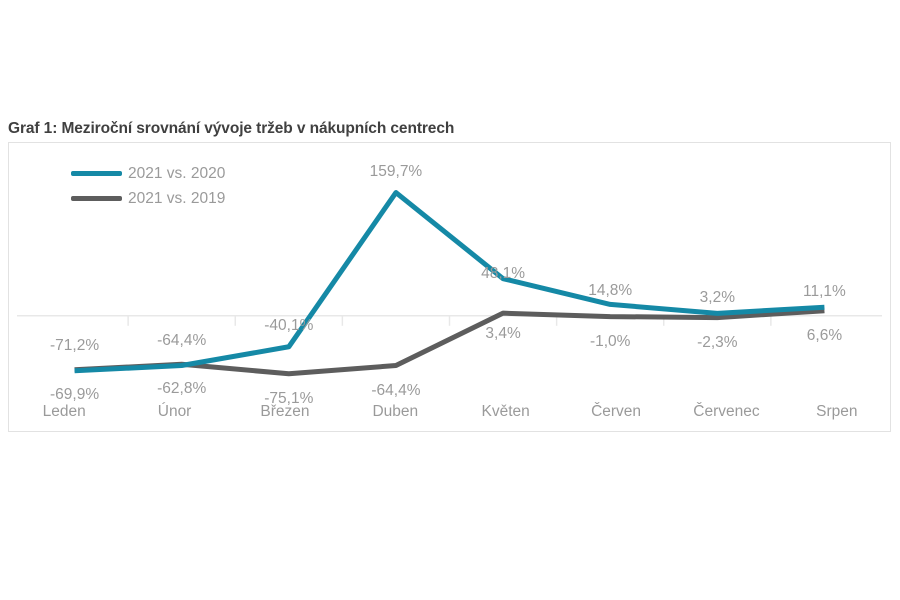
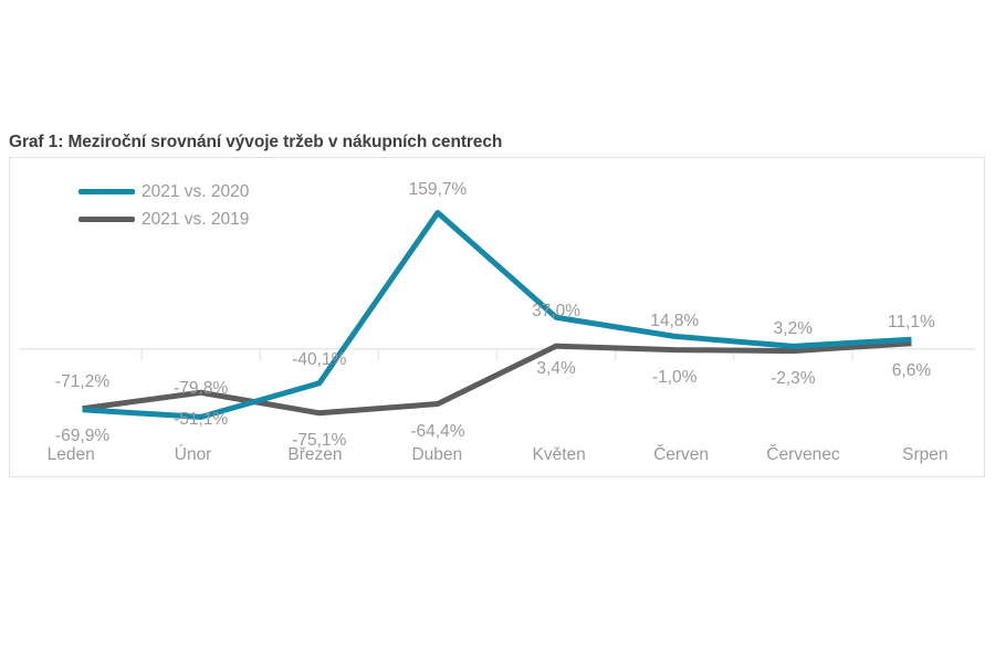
2021 vs. 2020/Únor: -64,4% -> -79,8%
2021 vs. 2019/Únor: -62,8% -> -51,1%
2021 vs. 2020/Květen: 48,1% -> 37,0%
